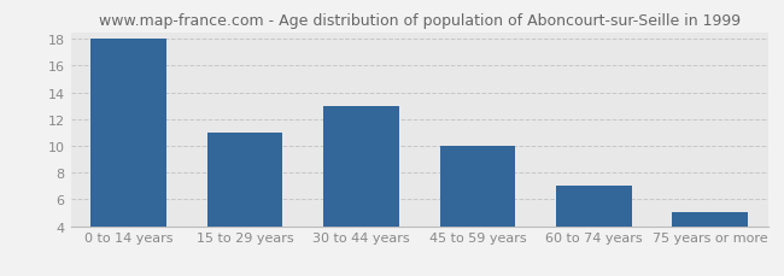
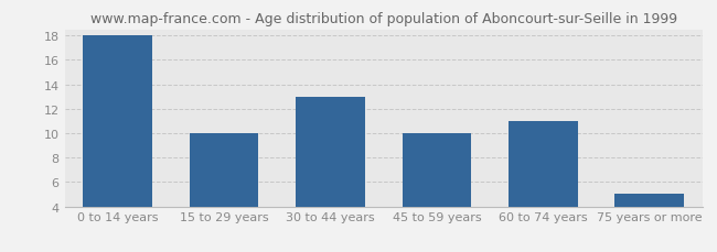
15 to 29 years: 11 -> 10
60 to 74 years: 7 -> 11
